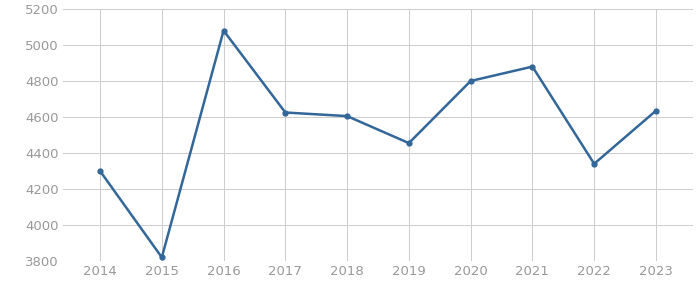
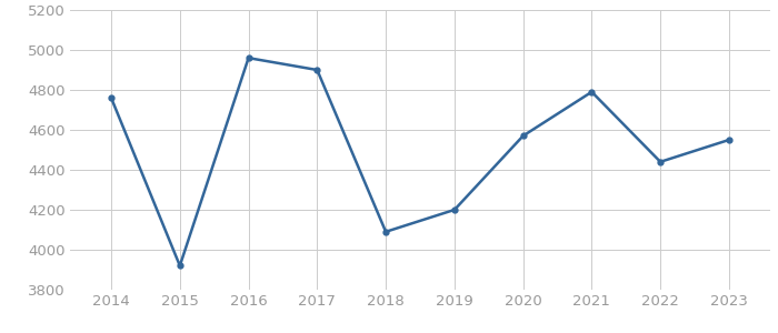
2014: 4300 -> 4760
2015: 3820 -> 3920
2016: 5080 -> 4960
2017: 4620 -> 4900
2018: 4600 -> 4090
2019: 4460 -> 4200
2020: 4800 -> 4570
2021: 4880 -> 4790
2022: 4340 -> 4440
2023: 4640 -> 4550
